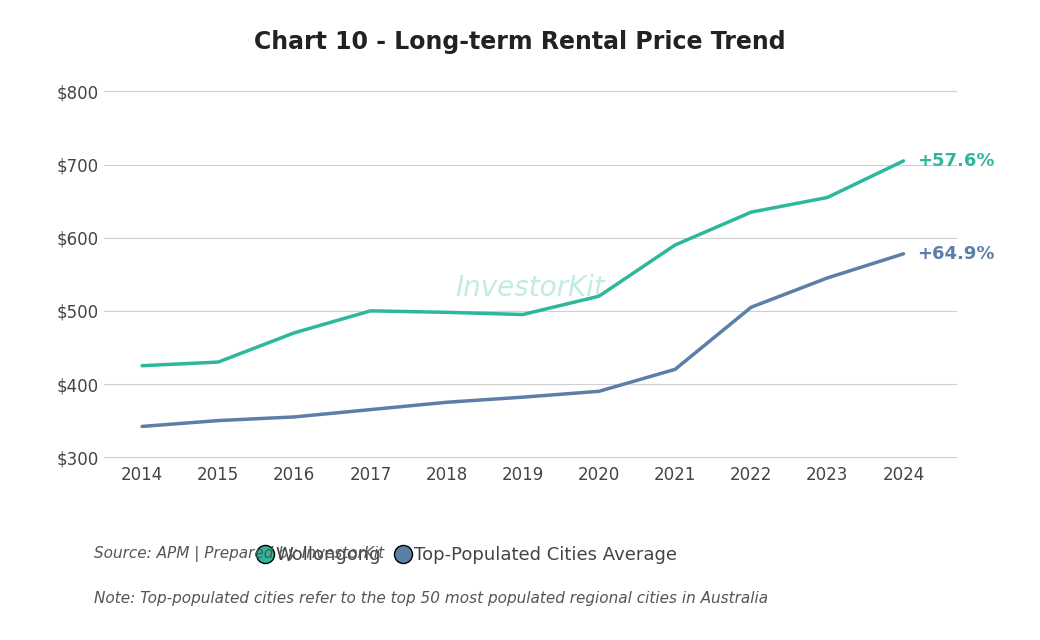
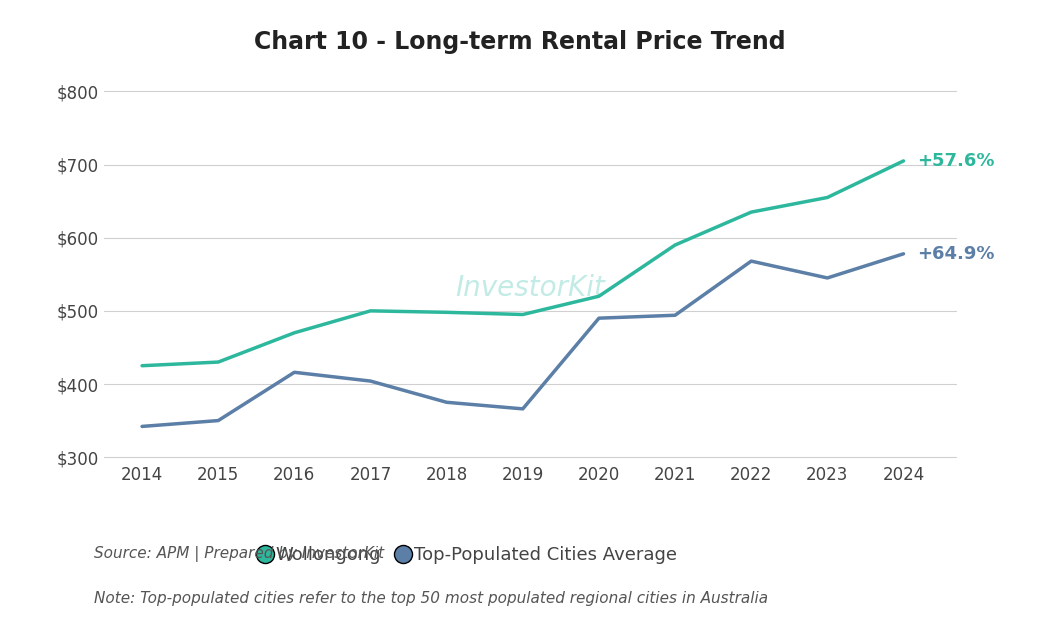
Top-Populated Cities Average/2016: $355 -> $416
Top-Populated Cities Average/2017: $365 -> $404
Top-Populated Cities Average/2019: $382 -> $366
Top-Populated Cities Average/2020: $390 -> $490
Top-Populated Cities Average/2021: $420 -> $494
Top-Populated Cities Average/2022: $505 -> $568
